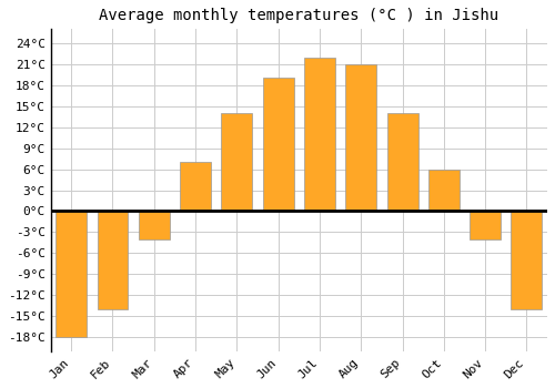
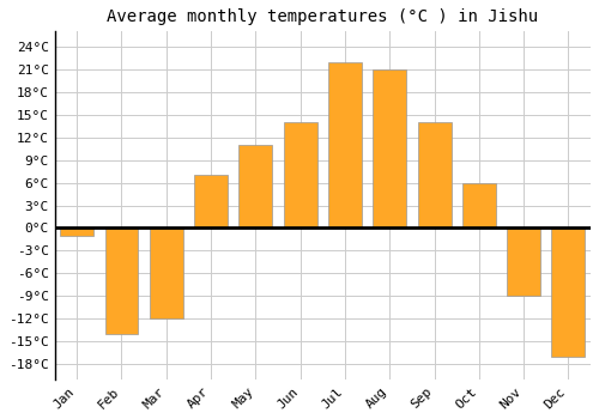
Jan: -18°C -> -1°C
Mar: -4°C -> -12°C
May: 14°C -> 11°C
Jun: 19°C -> 14°C
Nov: -4°C -> -9°C
Dec: -14°C -> -17°C
